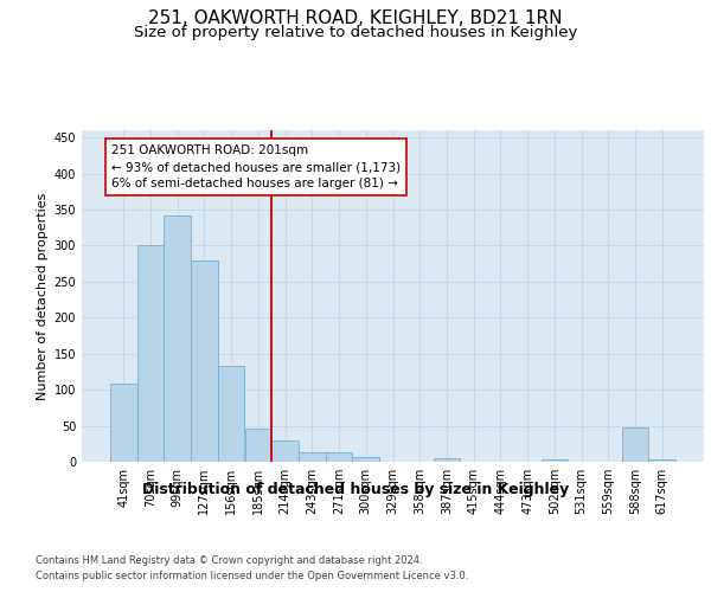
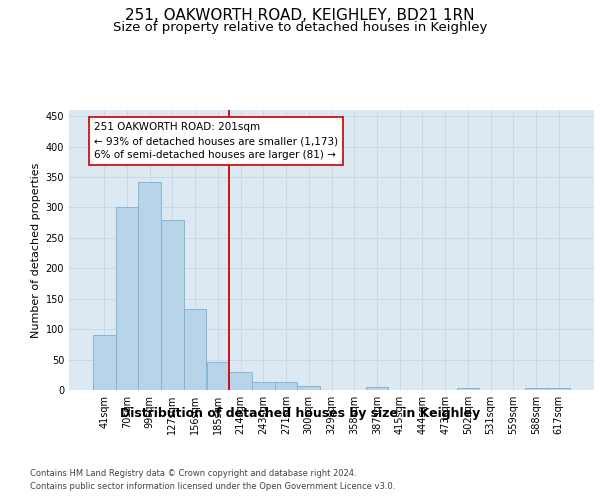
41sqm: 108 -> 91
588sqm: 48 -> 3
